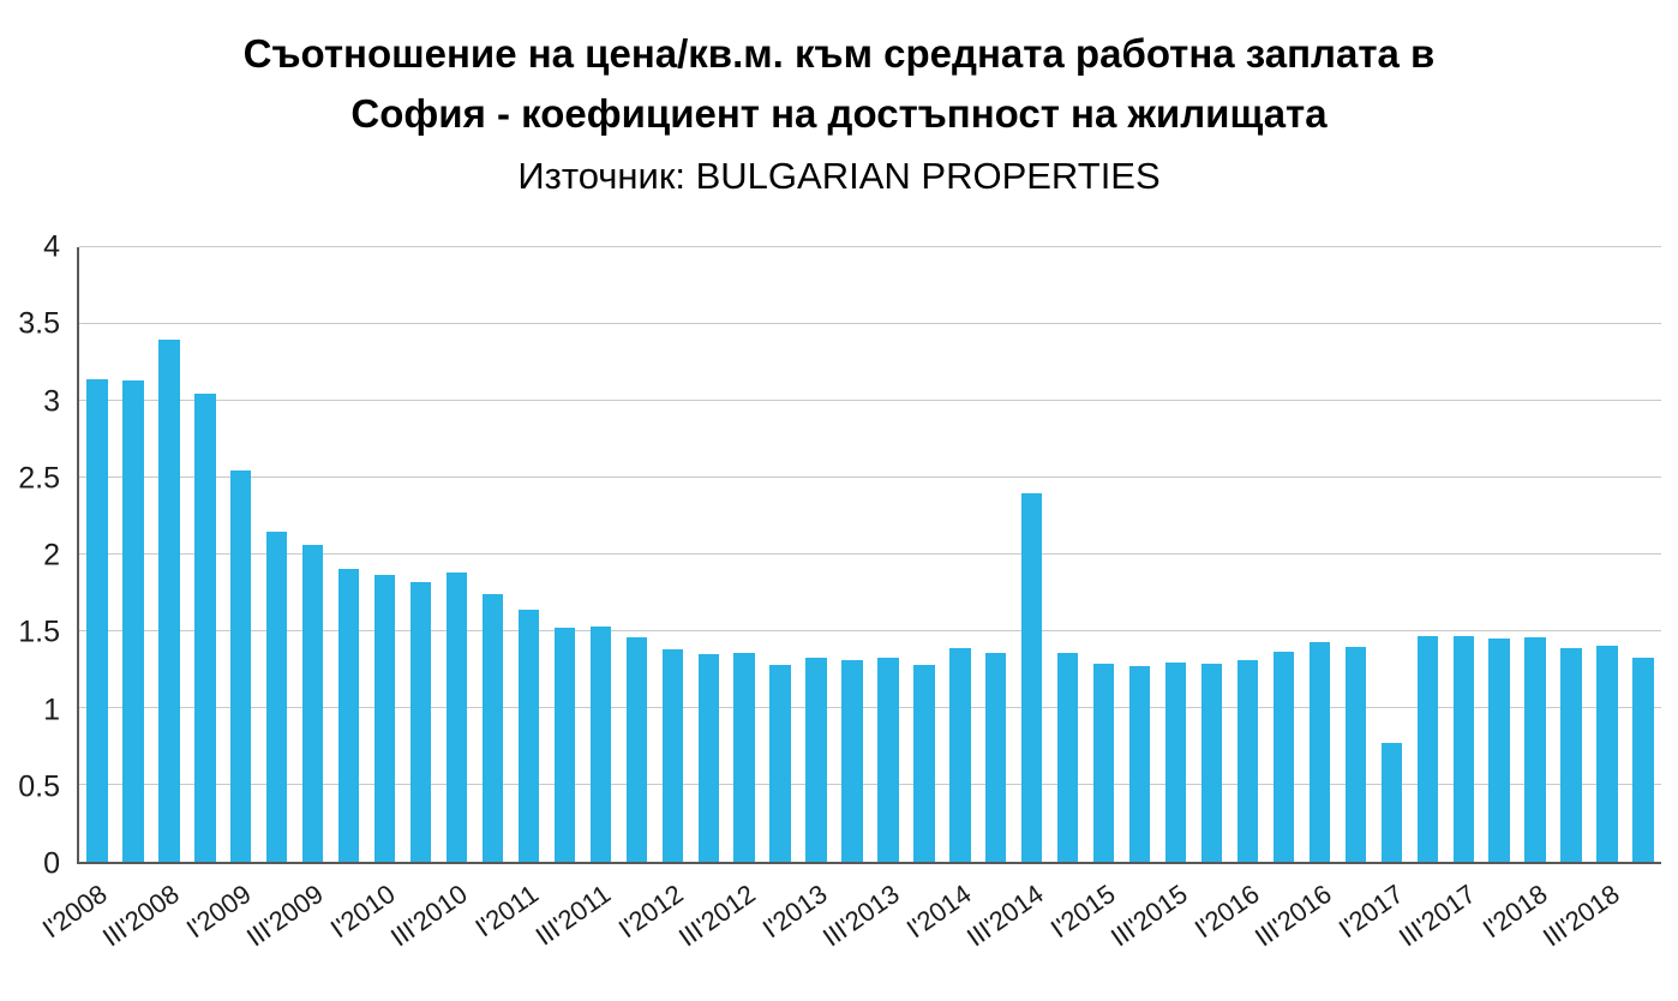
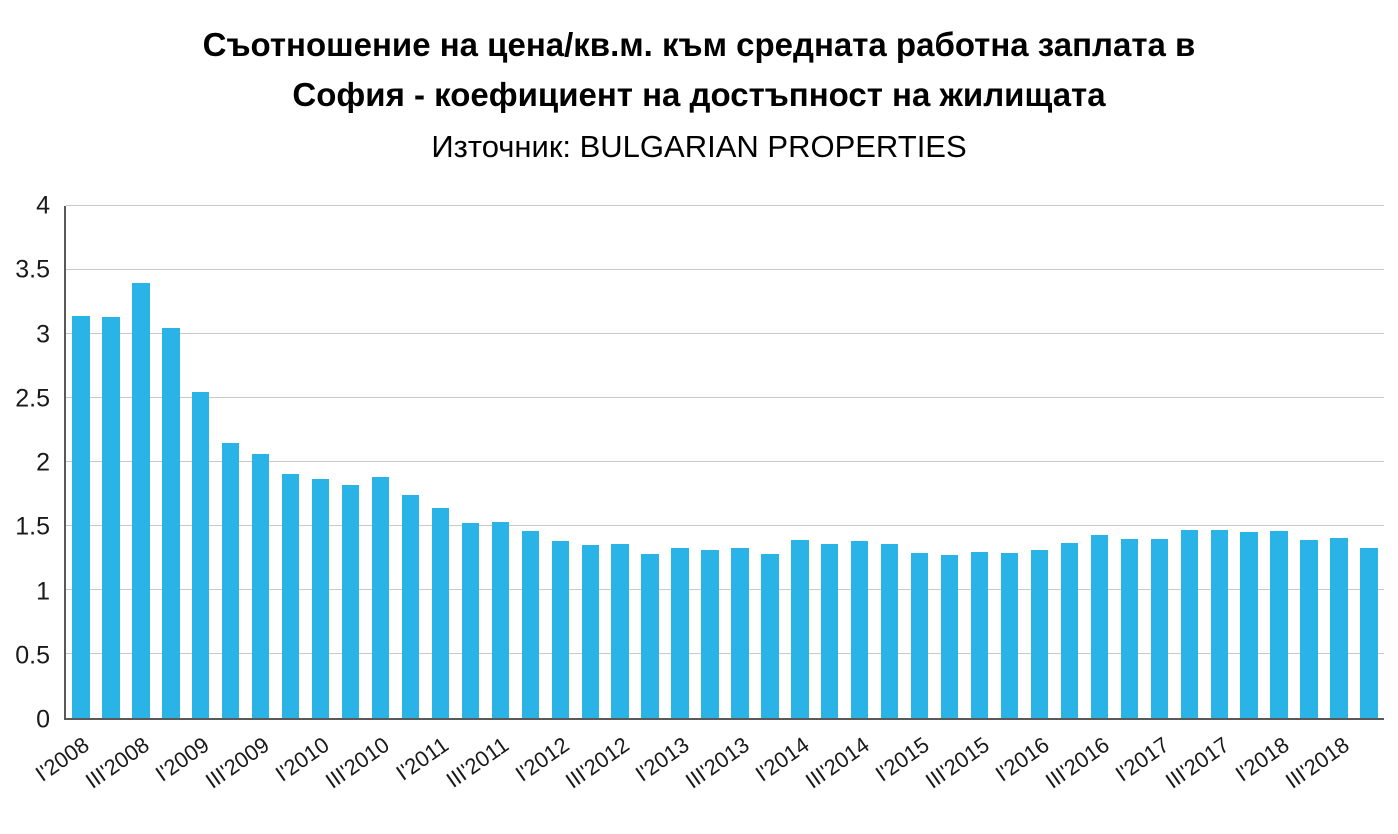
III'2014: 2.40 -> 1.38
I'2017: 0.77 -> 1.40
